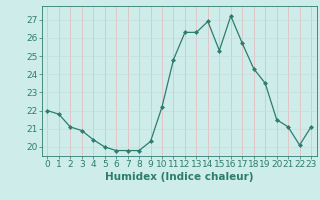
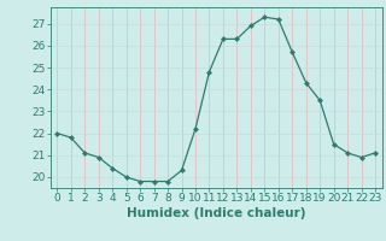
15: 25.3 -> 27.3
22: 20.1 -> 20.9
